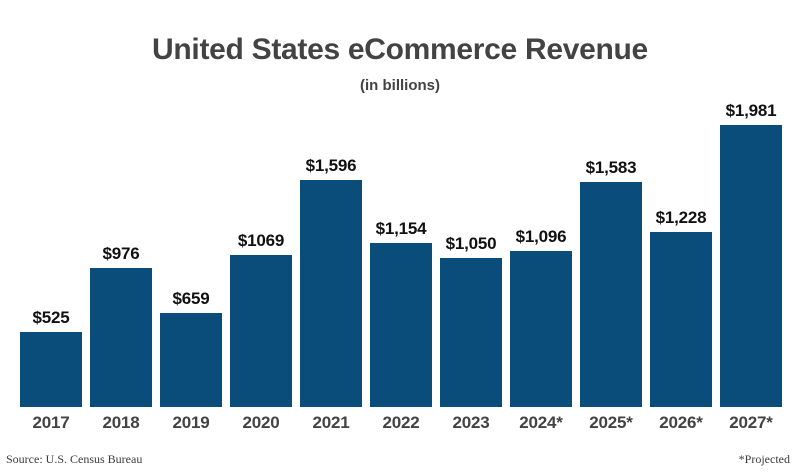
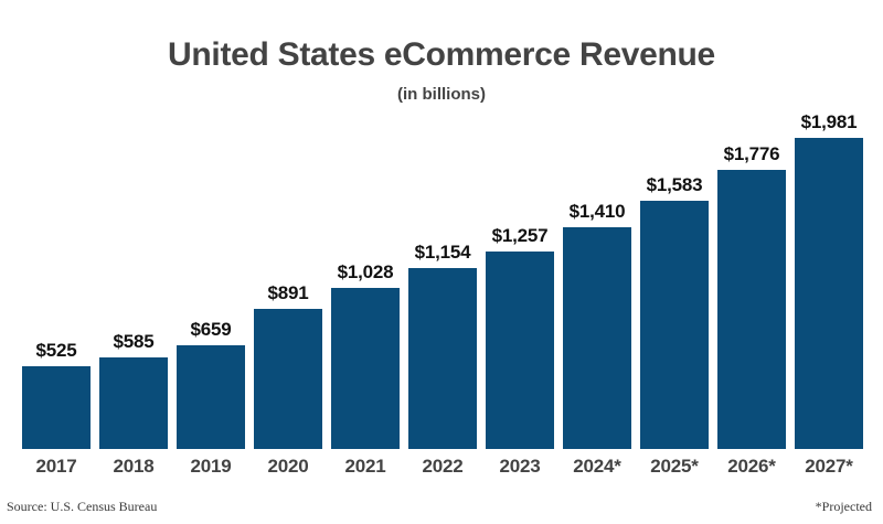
2018: $976 -> $585
2020: $1069 -> $891
2021: $1,596 -> $1,028
2023: $1,050 -> $1,257
2024*: $1,096 -> $1,410
2026*: $1,228 -> $1,776
